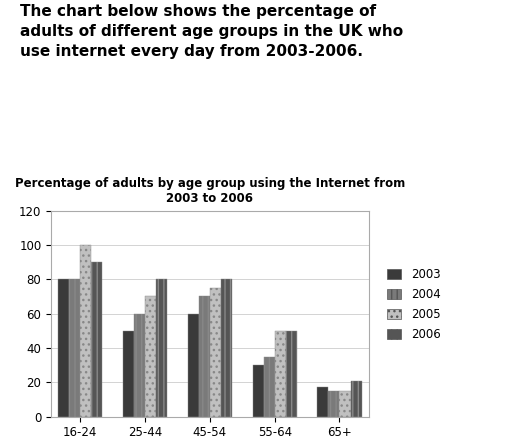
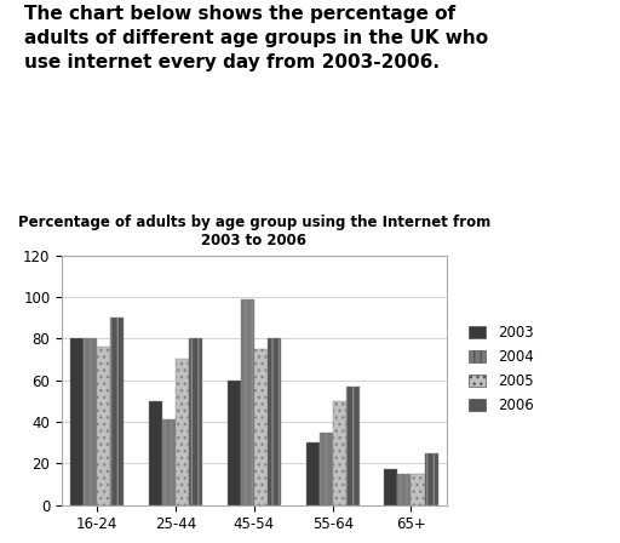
2005/16-24: 100 -> 76
2004/25-44: 60 -> 41
2004/45-54: 70 -> 99
2006/55-64: 50 -> 57
2006/65+: 21 -> 25
